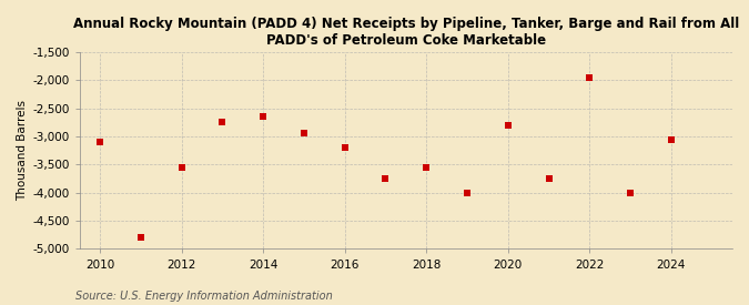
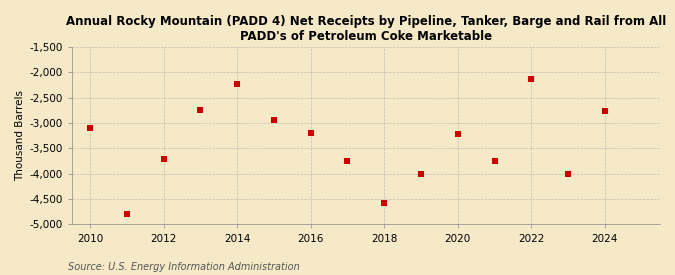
2012: -3,550 -> -3,700
2014: -2,650 -> -2,240
2018: -3,550 -> -4,580
2020: -2,800 -> -3,220
2022: -1,950 -> -2,140
2024: -3,050 -> -2,760
